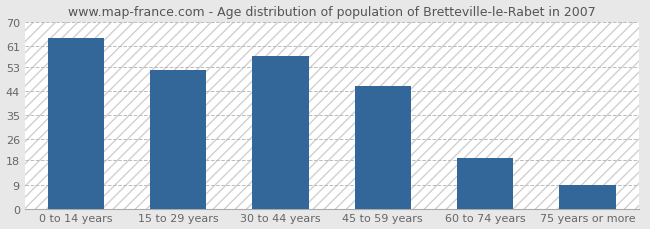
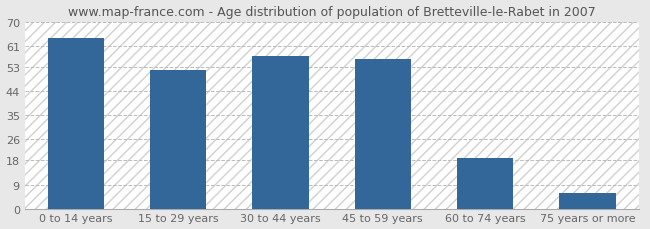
45 to 59 years: 46 -> 56
75 years or more: 9 -> 6
